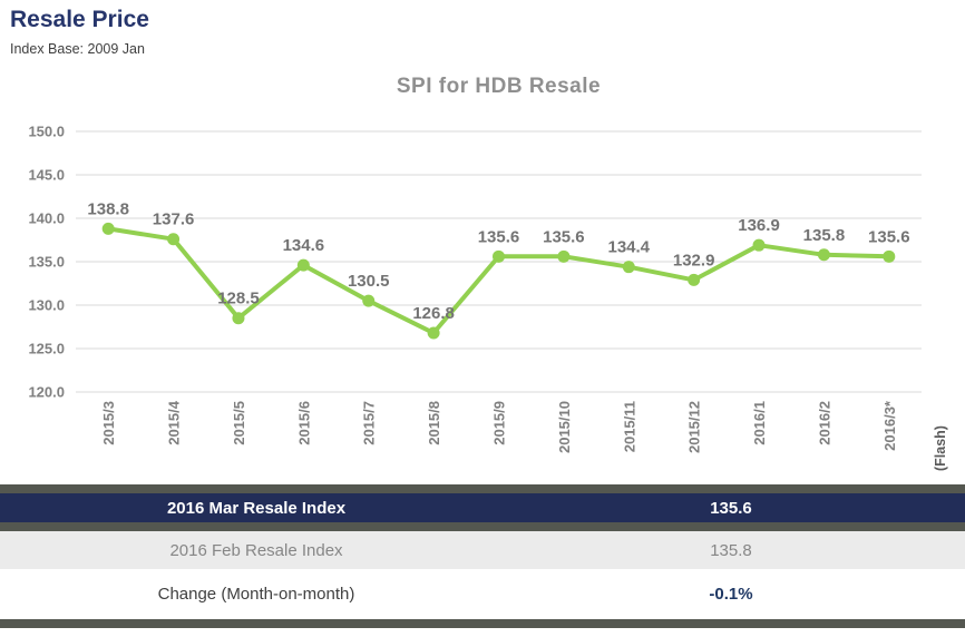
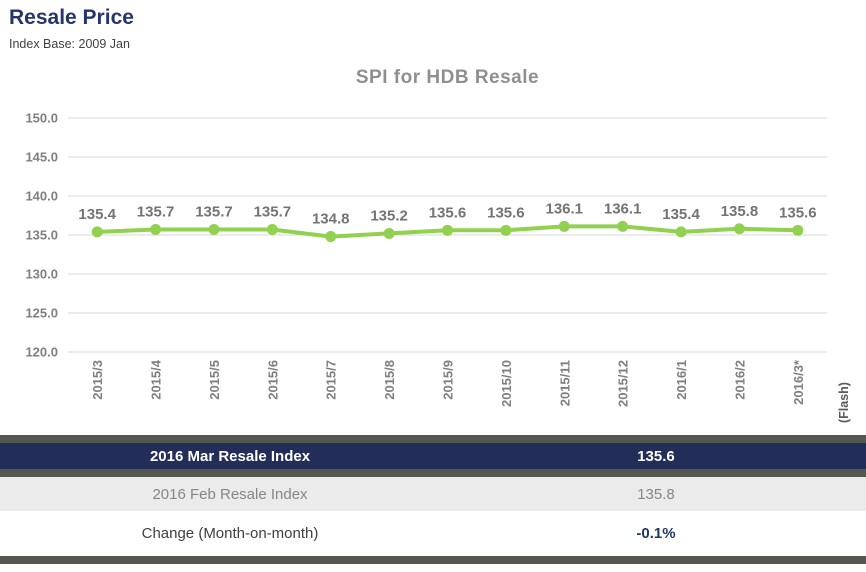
2015/3: 138.8 -> 135.4
2015/4: 137.6 -> 135.7
2015/5: 128.5 -> 135.7
2015/6: 134.6 -> 135.7
2015/7: 130.5 -> 134.8
2015/8: 126.8 -> 135.2
2015/11: 134.4 -> 136.1
2015/12: 132.9 -> 136.1
2016/1: 136.9 -> 135.4
